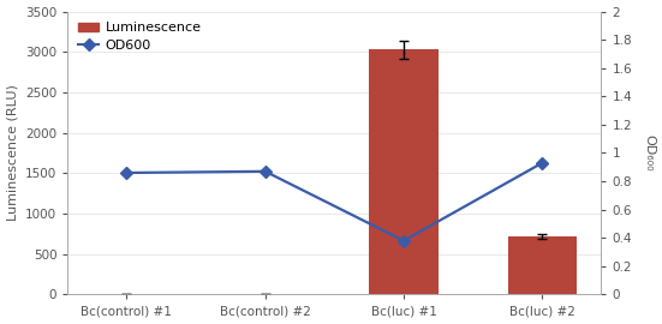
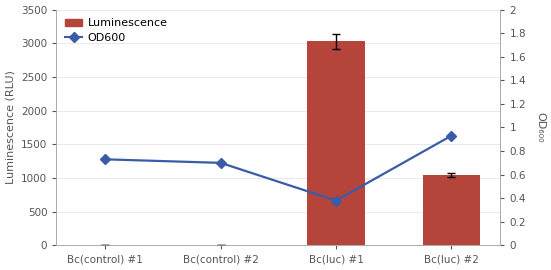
OD600/Bc(control) #1: 0.86 -> 0.73
OD600/Bc(control) #2: 0.87 -> 0.70
Luminescence/Bc(luc) #2: 720 -> 1050
